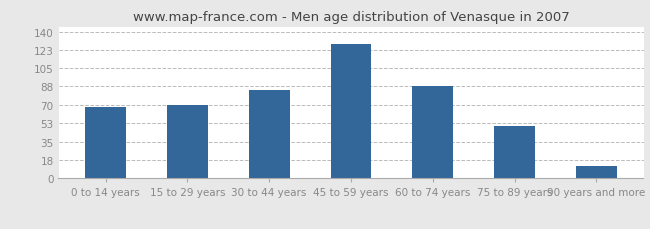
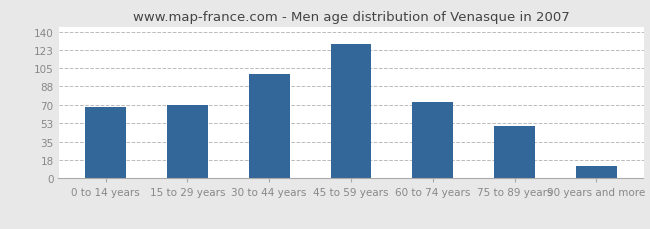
30 to 44 years: 84 -> 100
60 to 74 years: 88 -> 73
